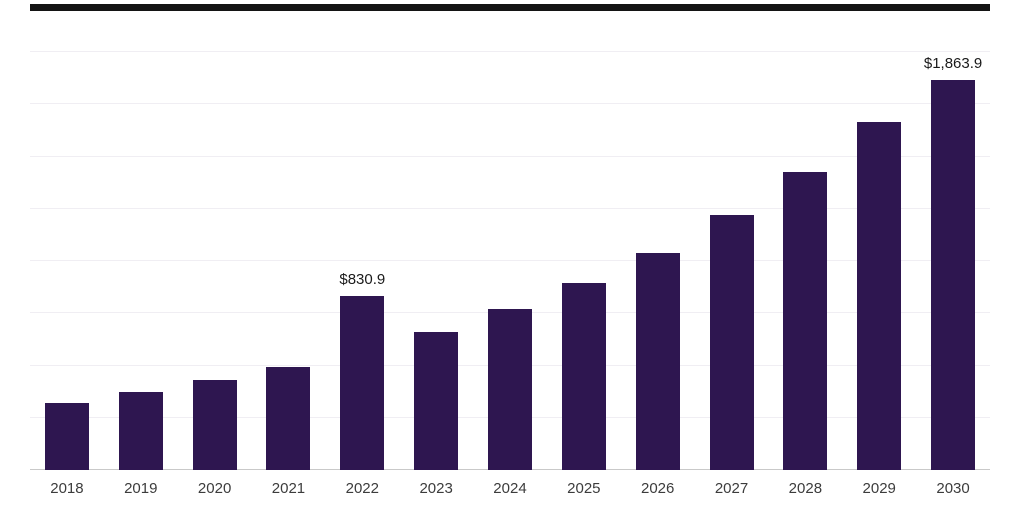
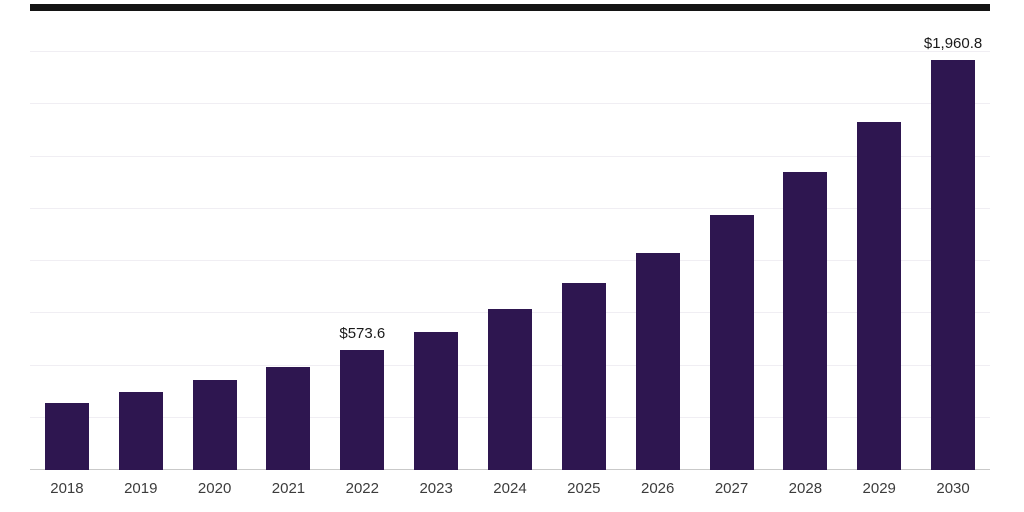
2022: $830.9 -> $573.6
2030: $1,863.9 -> $1,960.8
